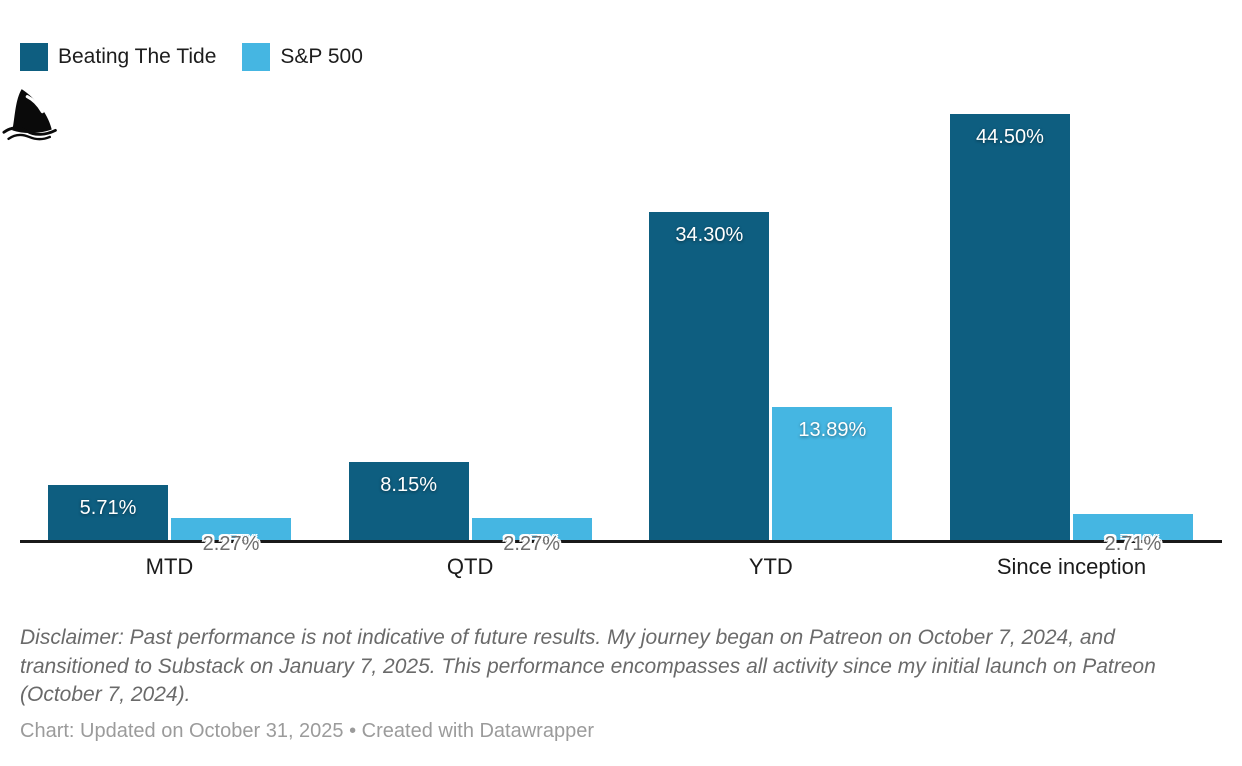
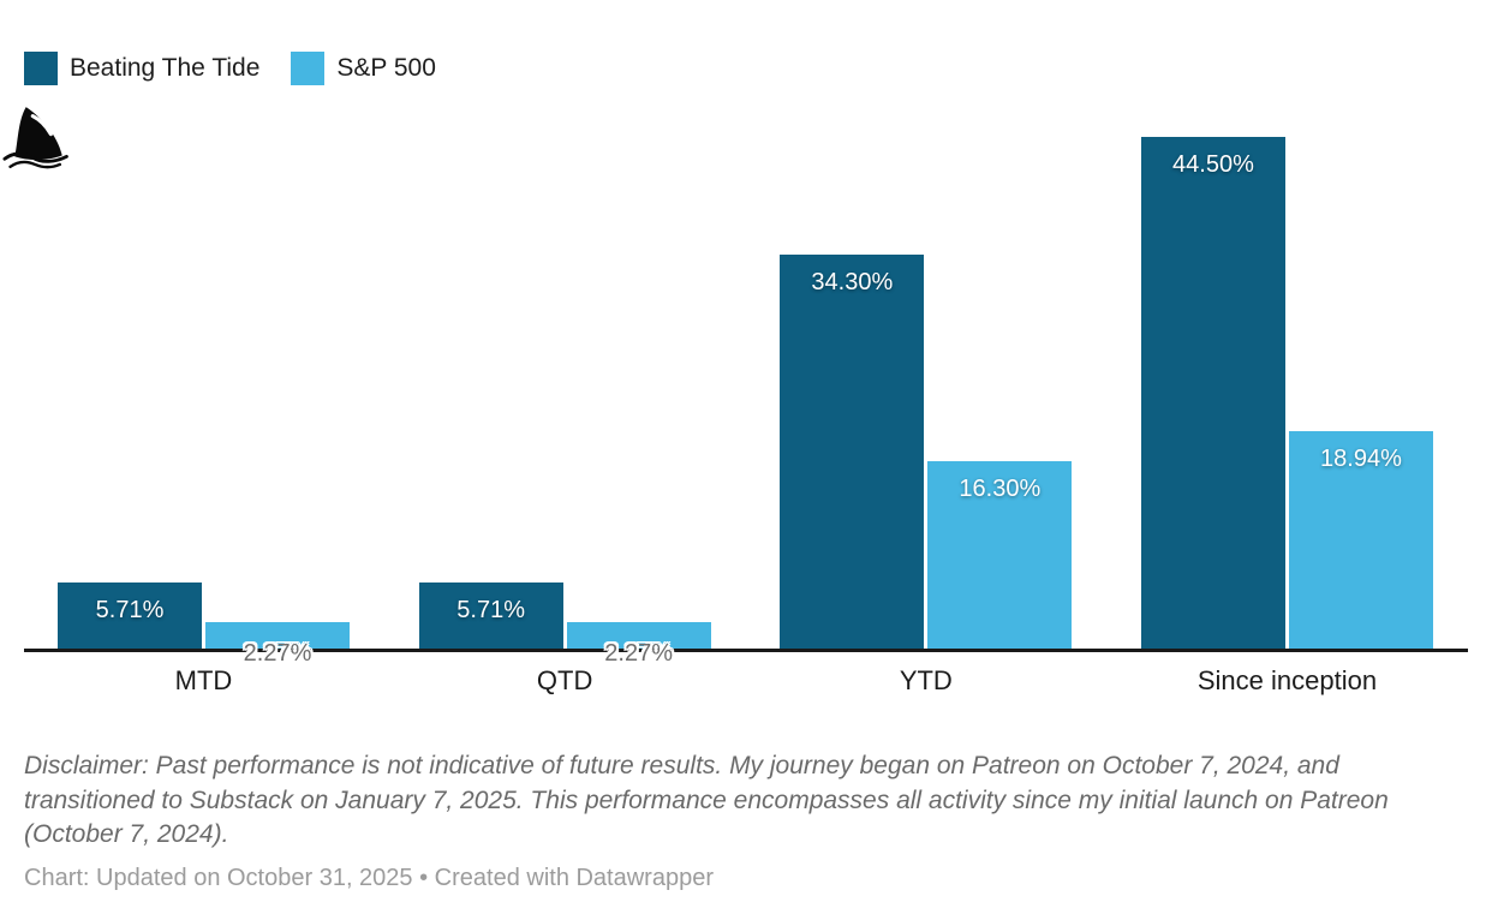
Beating The Tide/QTD: 8.15% -> 5.71%
S&P 500/YTD: 13.89% -> 16.30%
S&P 500/Since inception: 2.71% -> 18.94%
